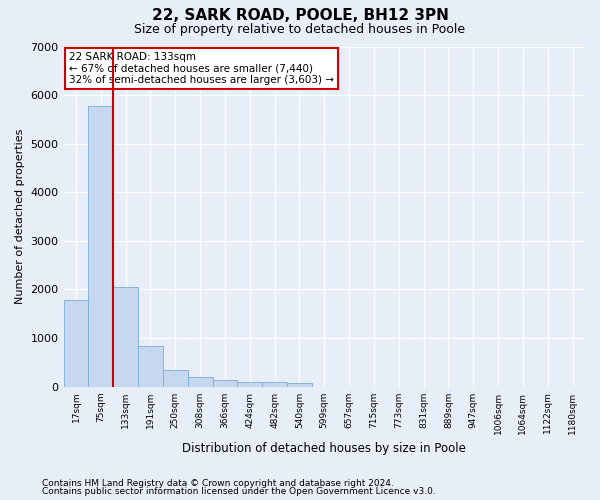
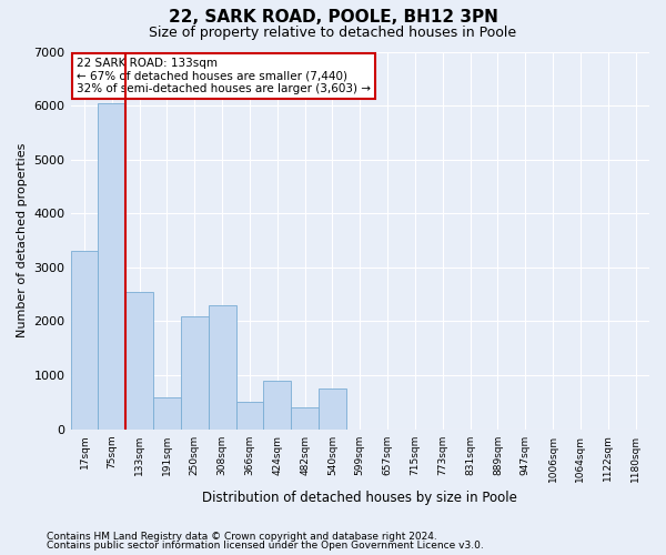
17sqm: 1780 -> 3300
75sqm: 5780 -> 6050
133sqm: 2060 -> 2550
191sqm: 830 -> 600
250sqm: 350 -> 2100
308sqm: 200 -> 2300
366sqm: 130 -> 500
424sqm: 100 -> 900
482sqm: 90 -> 400
540sqm: 80 -> 750
